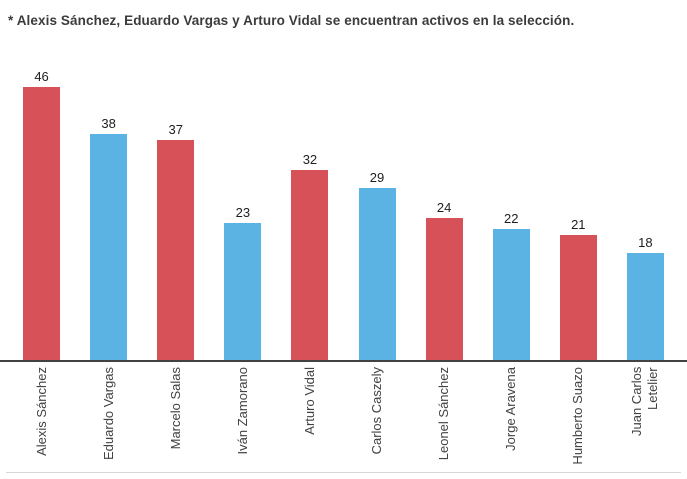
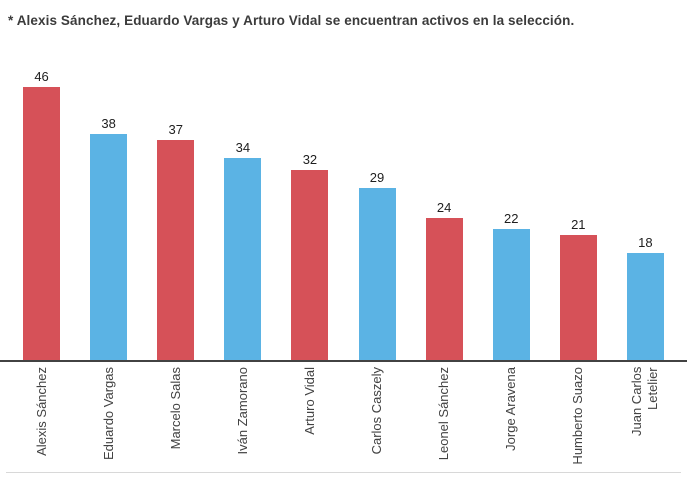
Iván Zamorano: 23 -> 34
